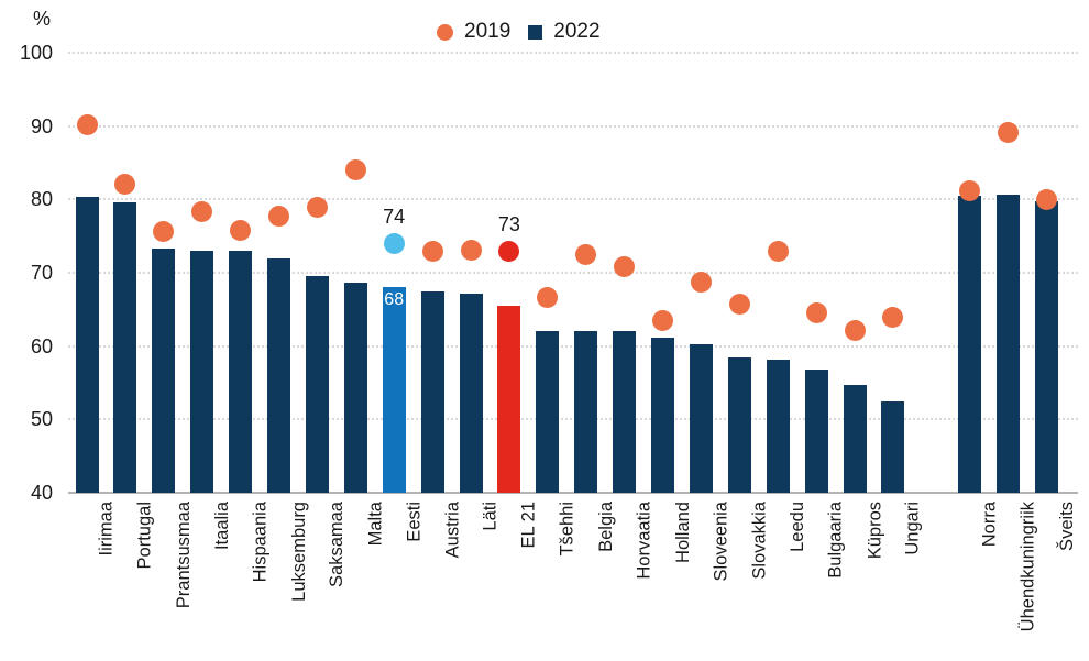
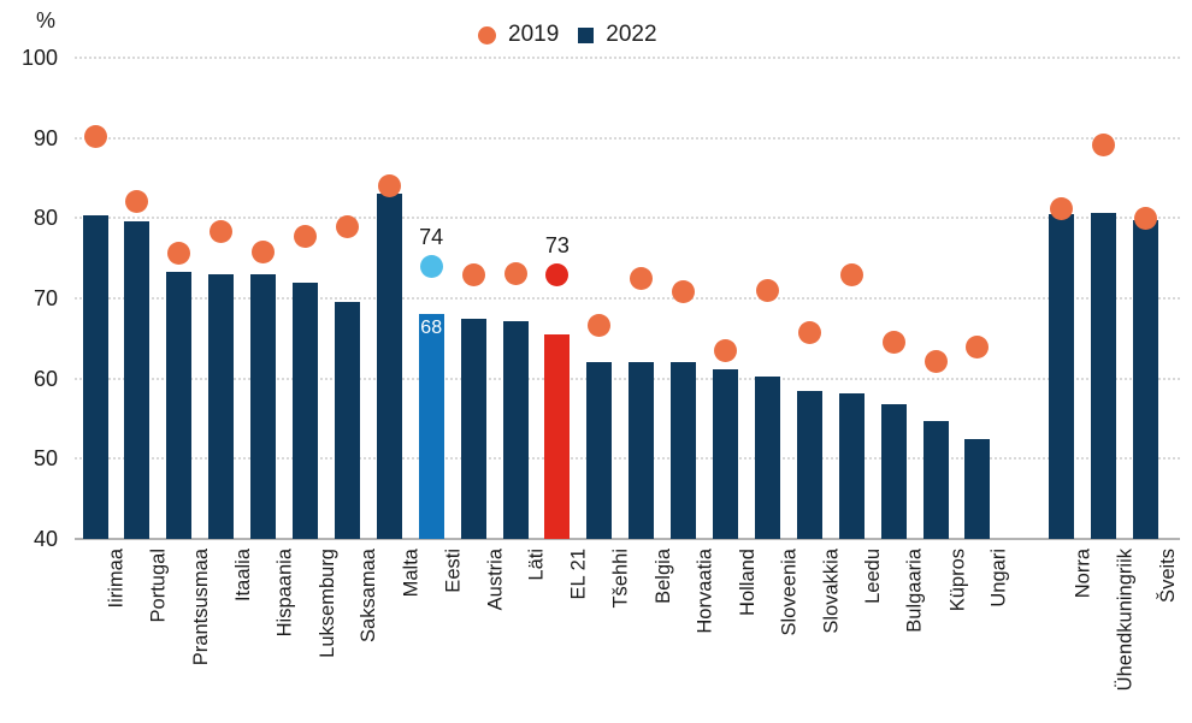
2022/Malta: 69 -> 83
2019/Sloveenia: 69 -> 71
